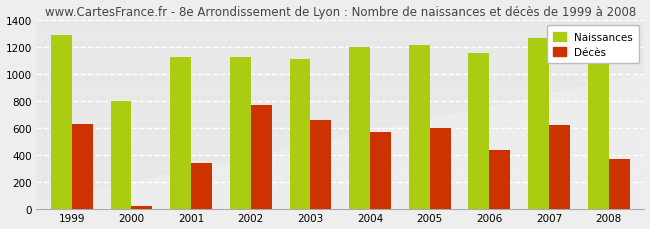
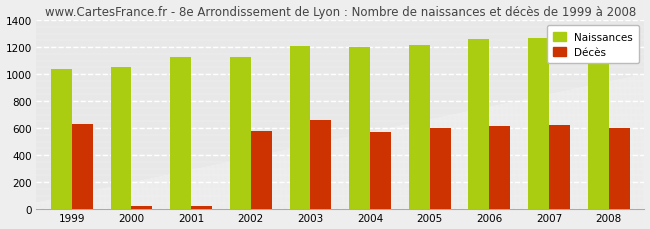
Naissances/1999: 1290 -> 1040
Naissances/2000: 800 -> 1060
Décès/2001: 340 -> 20
Décès/2002: 770 -> 580
Naissances/2003: 1110 -> 1200
Naissances/2006: 1160 -> 1260
Décès/2006: 440 -> 620
Décès/2008: 370 -> 600
